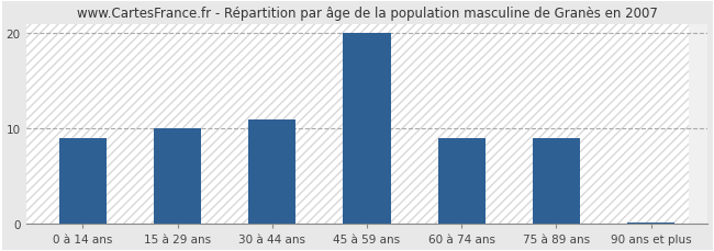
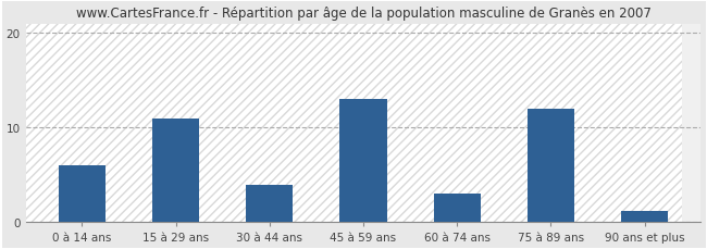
0 à 14 ans: 9.0 -> 6.0
15 à 29 ans: 10.0 -> 11.0
30 à 44 ans: 11.0 -> 4.0
45 à 59 ans: 20.0 -> 13.0
60 à 74 ans: 9.0 -> 3.0
75 à 89 ans: 9.0 -> 12.0
90 ans et plus: 0.2 -> 1.2
